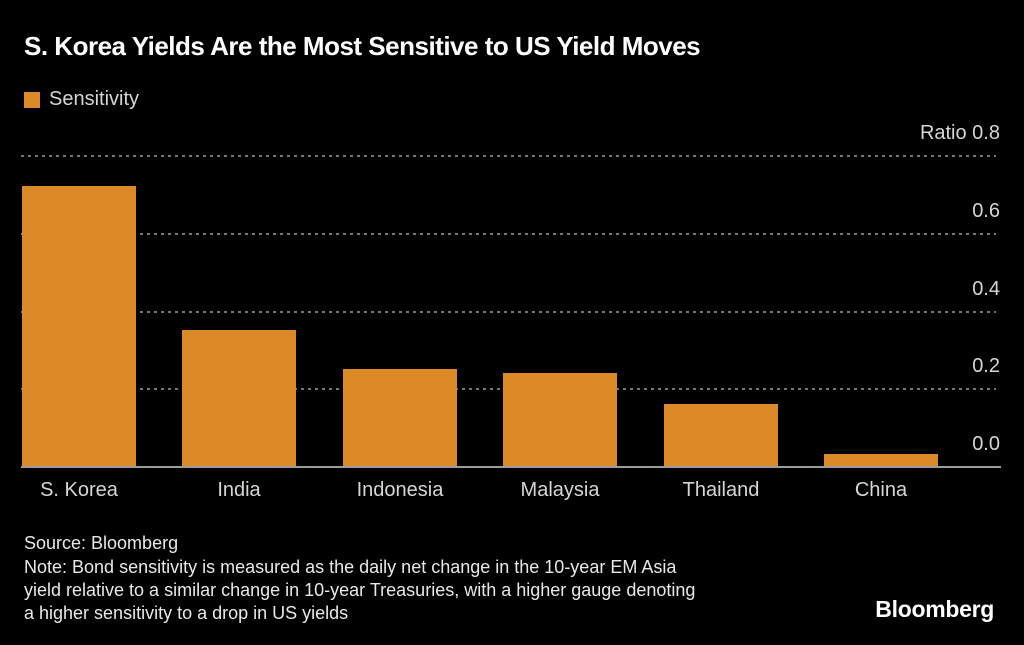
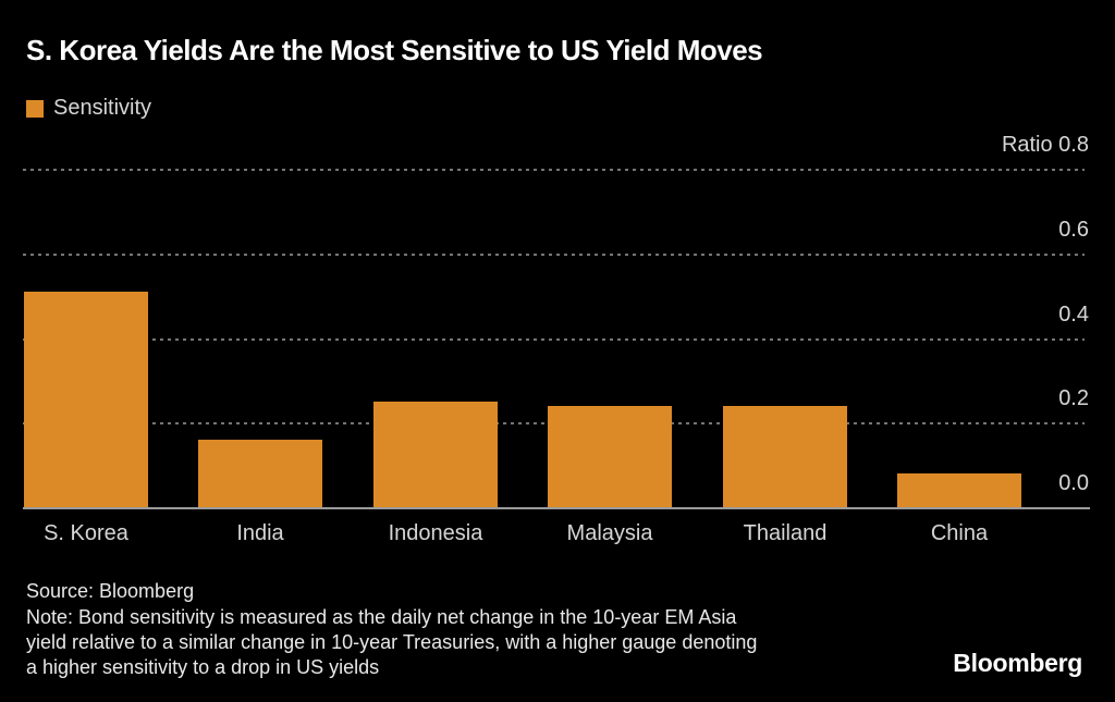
S. Korea: 0.72 -> 0.51
India: 0.35 -> 0.16
Thailand: 0.16 -> 0.24
China: 0.03 -> 0.08
